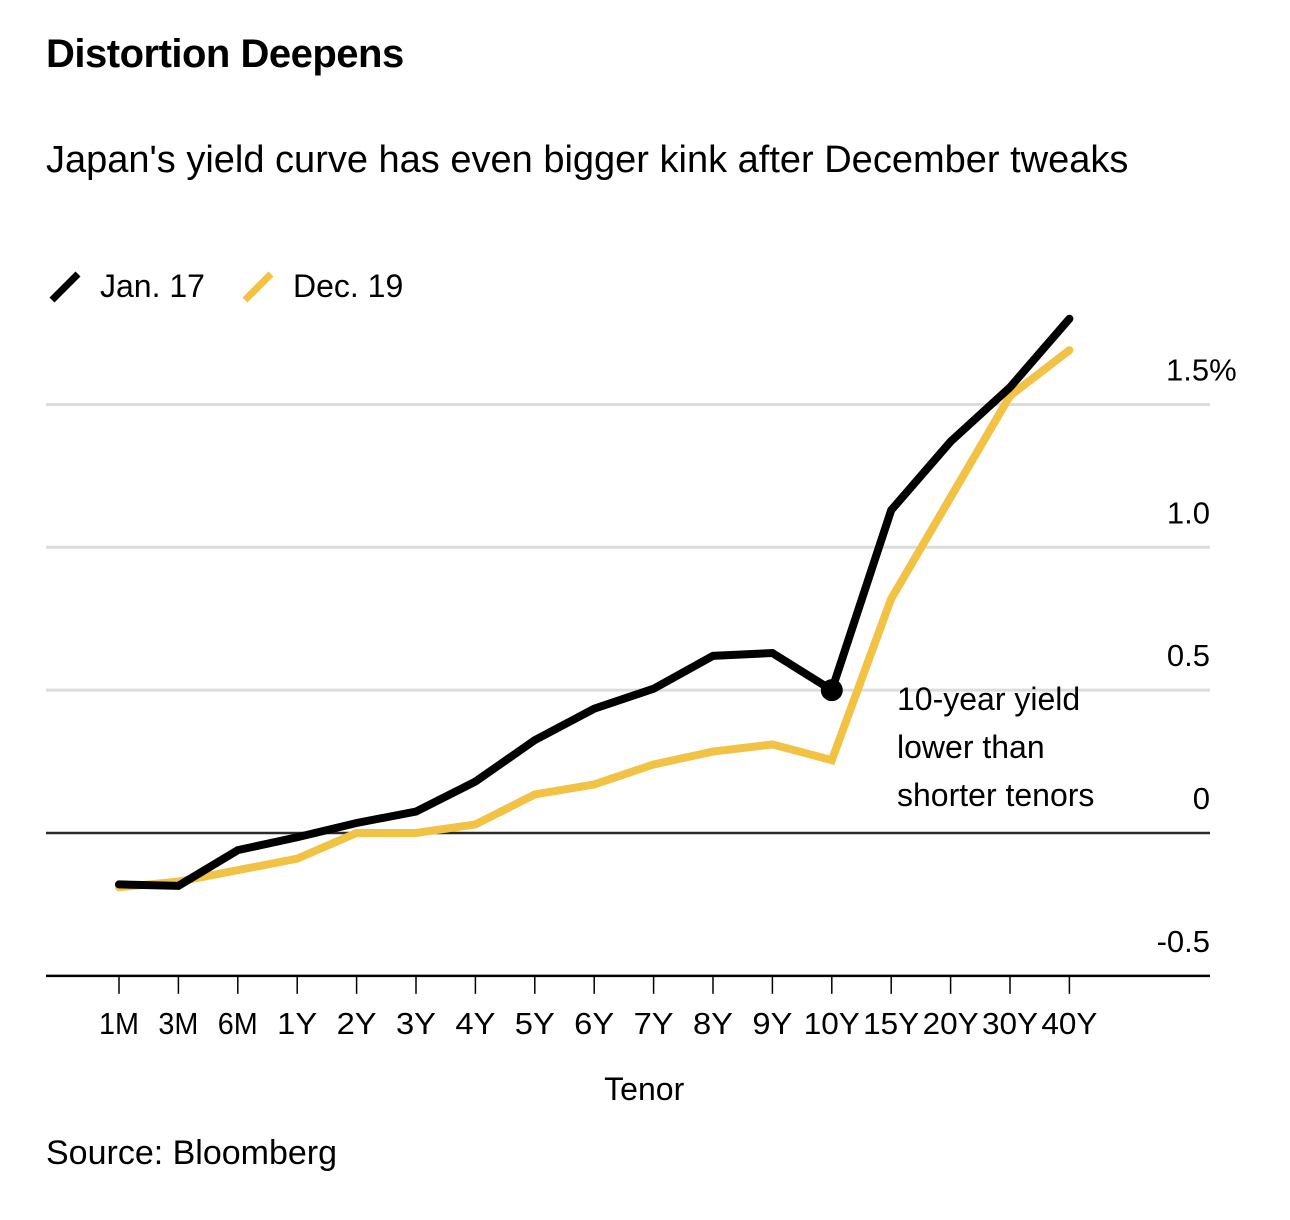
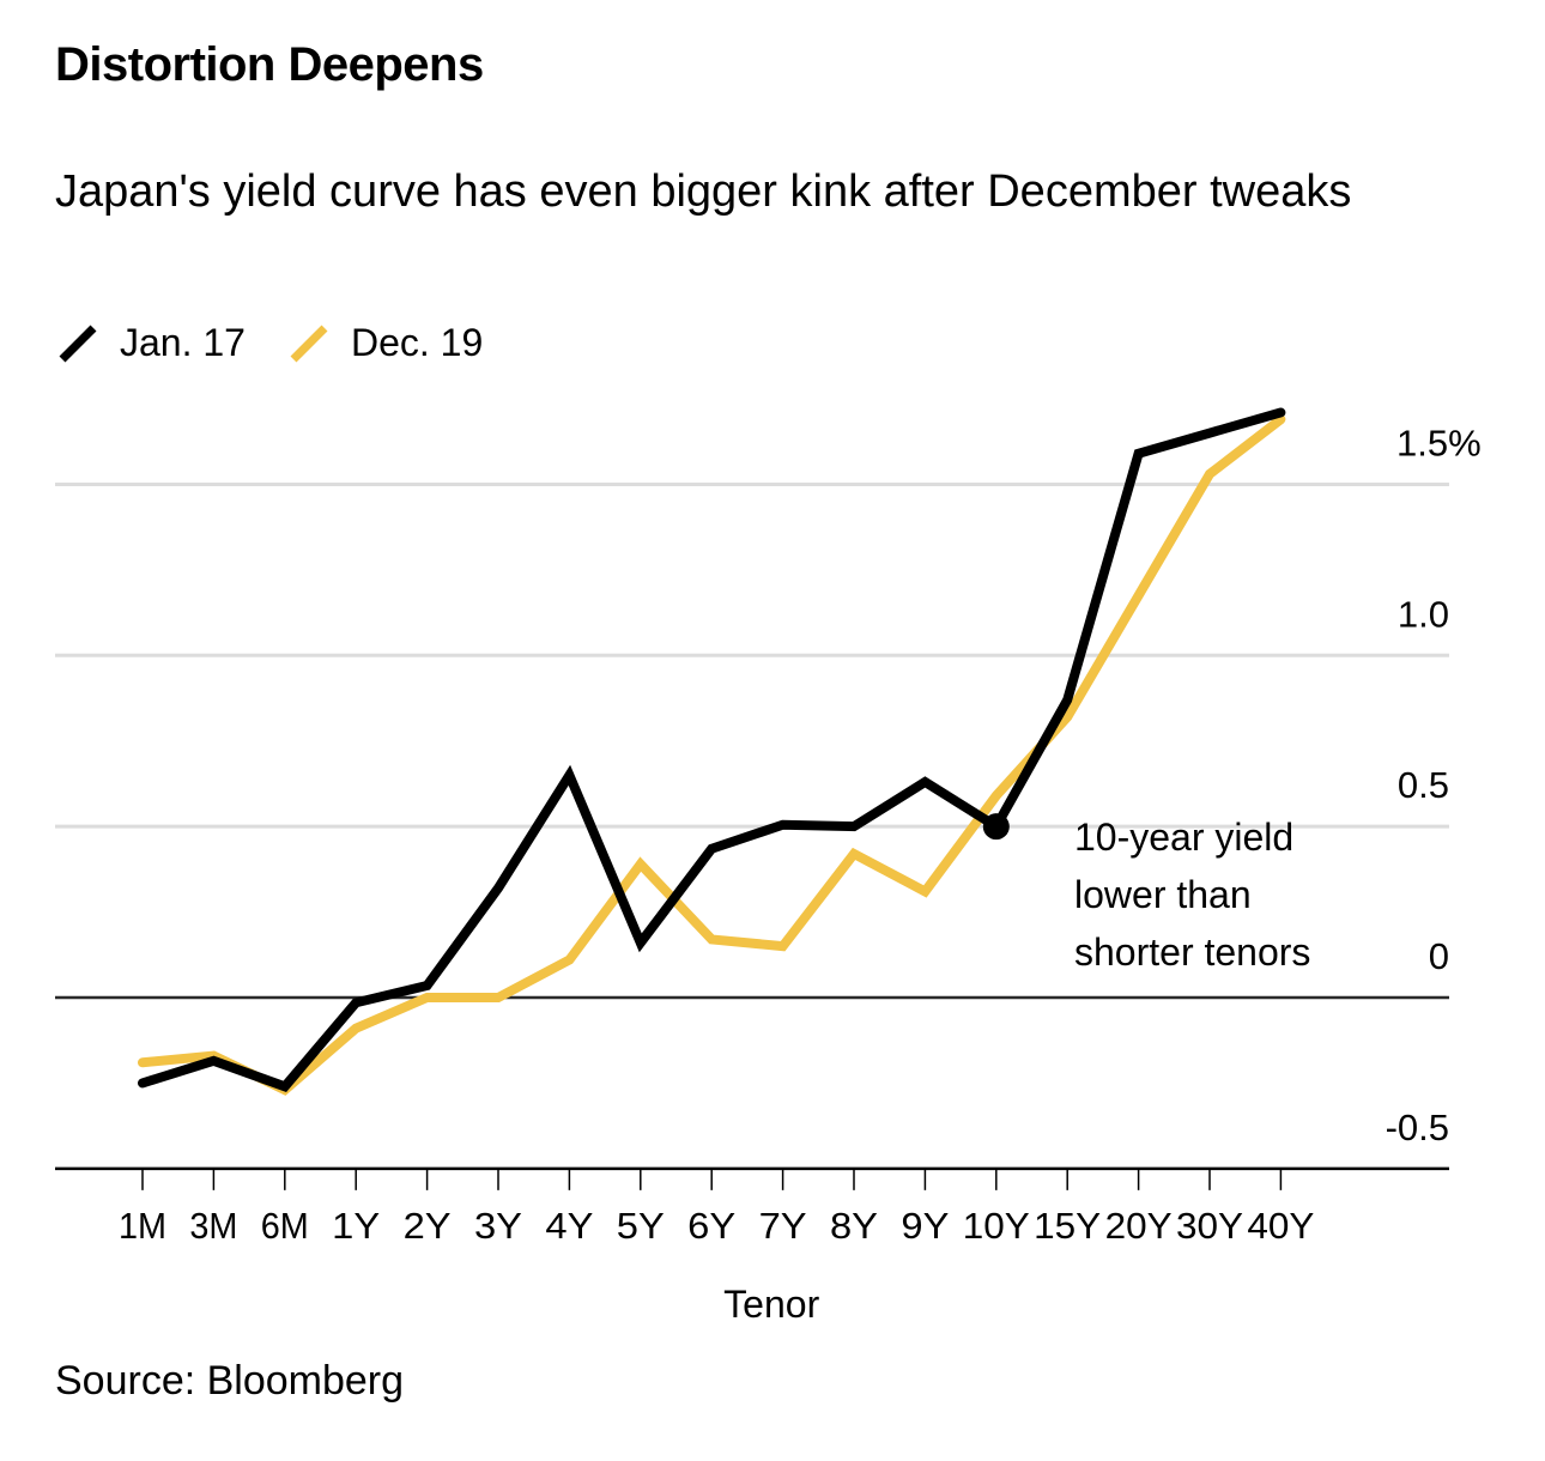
Jan. 17/1M: -0.18 -> -0.25
Jan. 17/6M: -0.06 -> -0.26
Dec. 19/6M: -0.13 -> -0.27
Jan. 17/3Y: 0.07 -> 0.32
Jan. 17/4Y: 0.18 -> 0.65
Dec. 19/4Y: 0.03 -> 0.11
Jan. 17/5Y: 0.33 -> 0.16
Dec. 19/5Y: 0.14 -> 0.39
Dec. 19/7Y: 0.24 -> 0.15
Jan. 17/8Y: 0.62 -> 0.50
Dec. 19/8Y: 0.28 -> 0.42
Dec. 19/10Y: 0.26 -> 0.59
Jan. 17/15Y: 1.13 -> 0.87
Jan. 17/20Y: 1.37 -> 1.59
Jan. 17/30Y: 1.56 -> 1.65
Jan. 17/40Y: 1.80 -> 1.71
